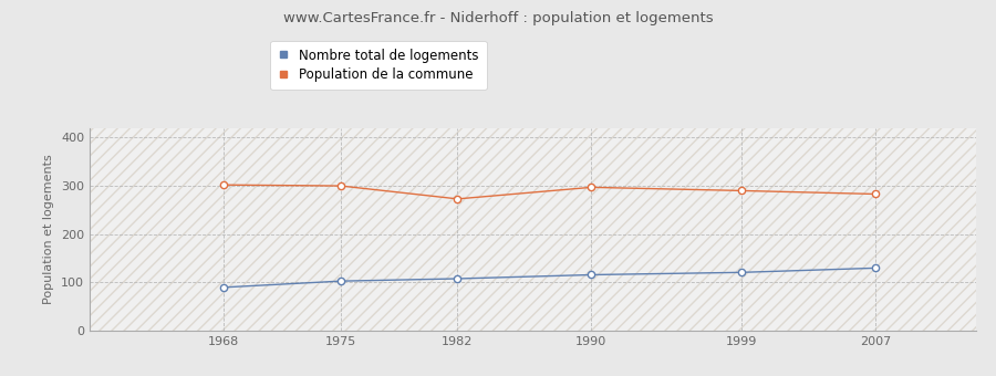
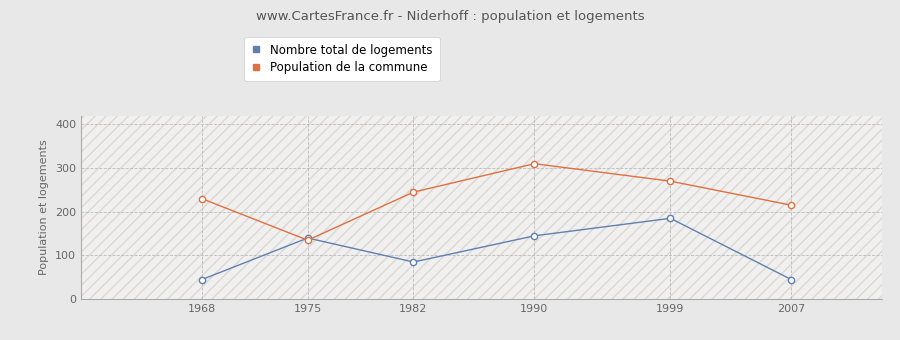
Nombre total de logements/1968: 90 -> 45
Population de la commune/1968: 302 -> 230
Nombre total de logements/1975: 103 -> 140
Population de la commune/1975: 300 -> 135
Nombre total de logements/1982: 108 -> 85
Population de la commune/1982: 273 -> 245
Nombre total de logements/1990: 116 -> 145
Population de la commune/1990: 297 -> 310
Nombre total de logements/1999: 121 -> 185
Population de la commune/1999: 290 -> 270
Nombre total de logements/2007: 130 -> 45
Population de la commune/2007: 283 -> 215
